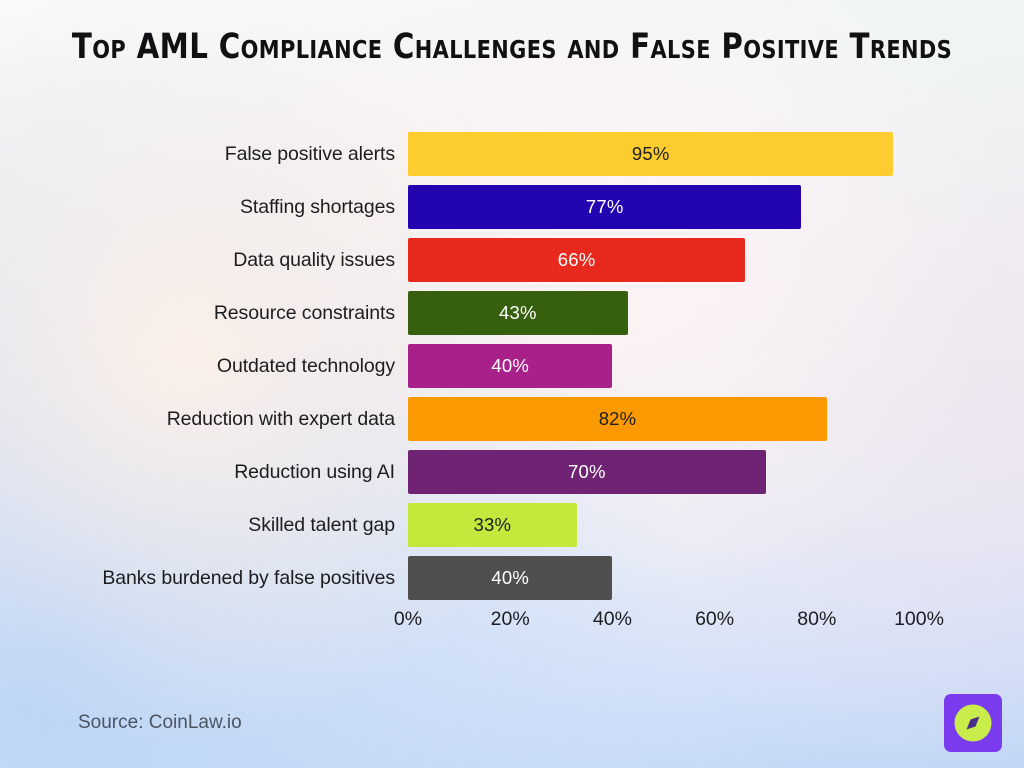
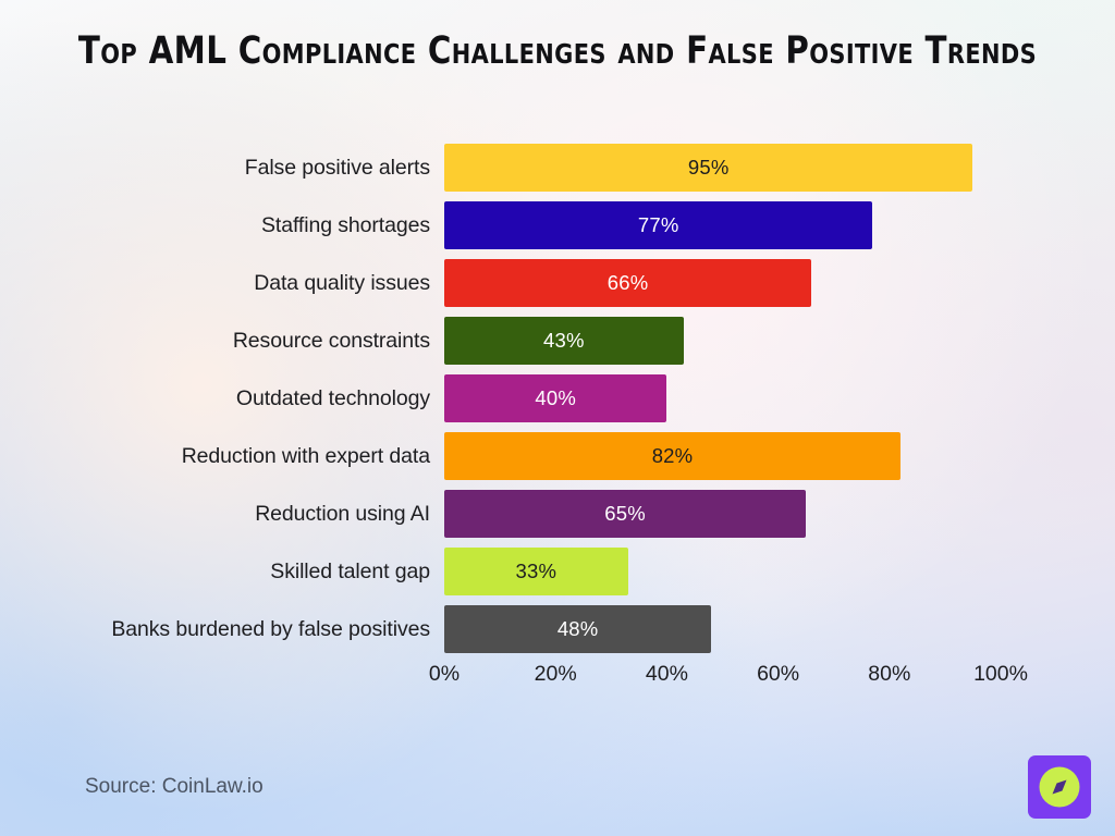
Reduction using AI: 70% -> 65%
Banks burdened by false positives: 40% -> 48%
